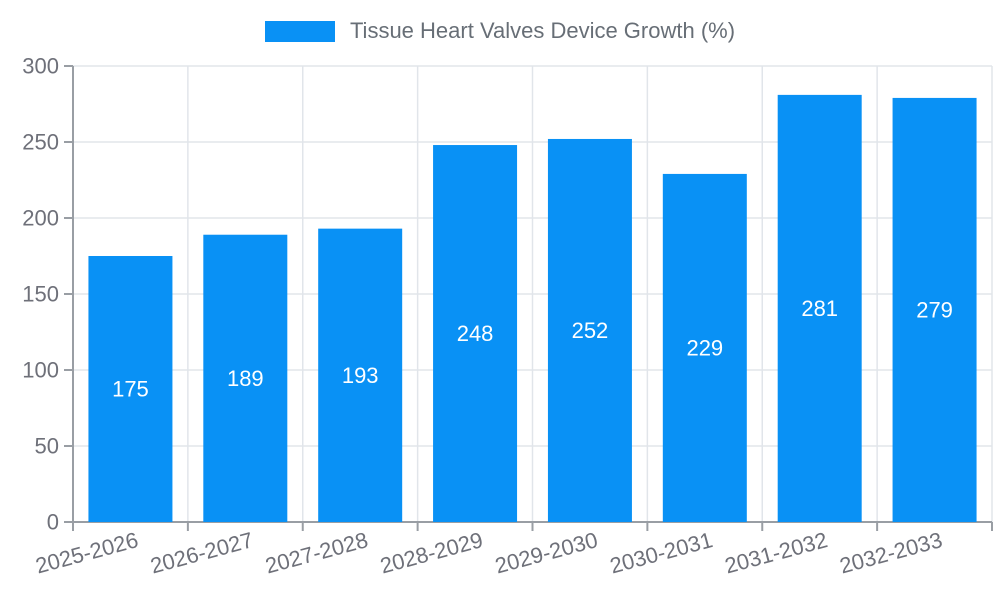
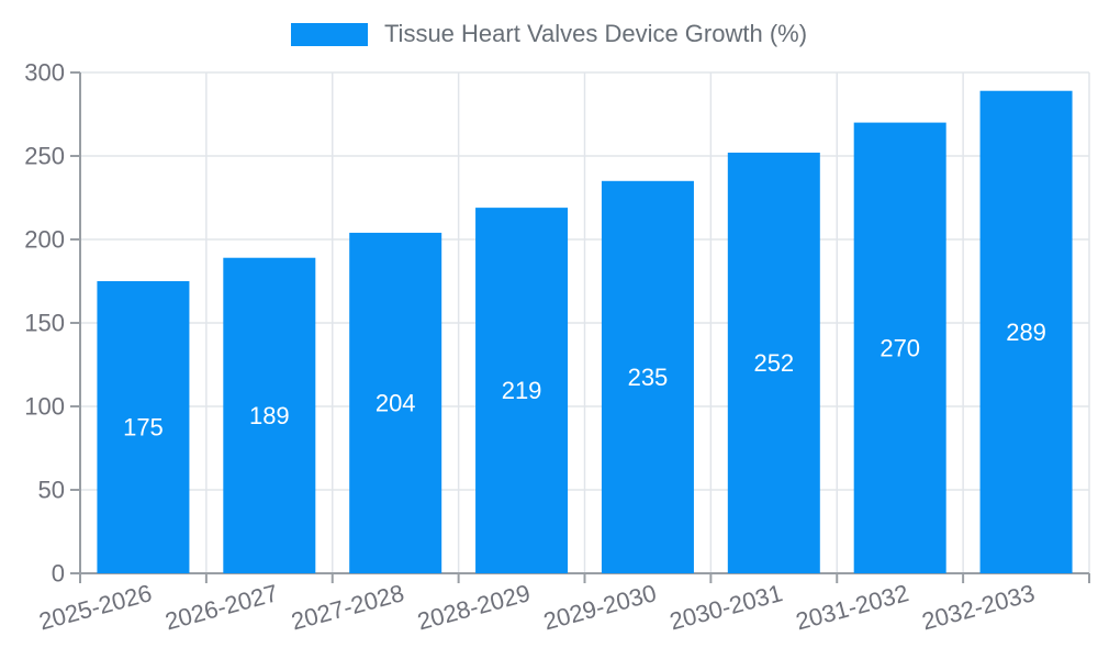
2027-2028: 193 -> 204
2028-2029: 248 -> 219
2029-2030: 252 -> 235
2030-2031: 229 -> 252
2031-2032: 281 -> 270
2032-2033: 279 -> 289
